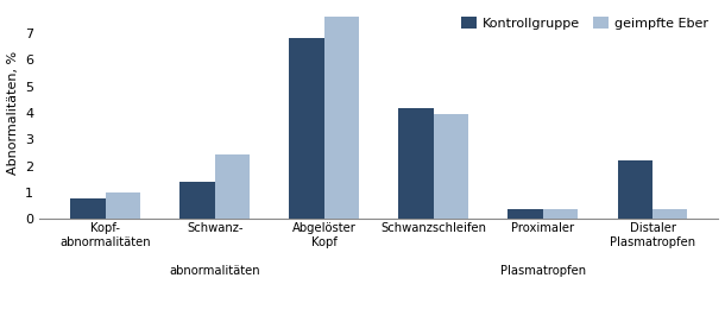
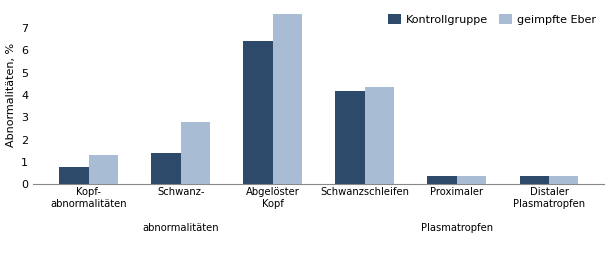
geimpfte Eber/Kopf- abnormalitäten: 1.00 -> 1.32
geimpfte Eber/Schwanz-: 2.45 -> 2.80
Kontrollgruppe/Abgelöster Kopf: 6.80 -> 6.42
geimpfte Eber/Schwanzschleifen: 3.95 -> 4.37
Kontrollgruppe/Distaler Plasmatropfen: 2.20 -> 0.35
